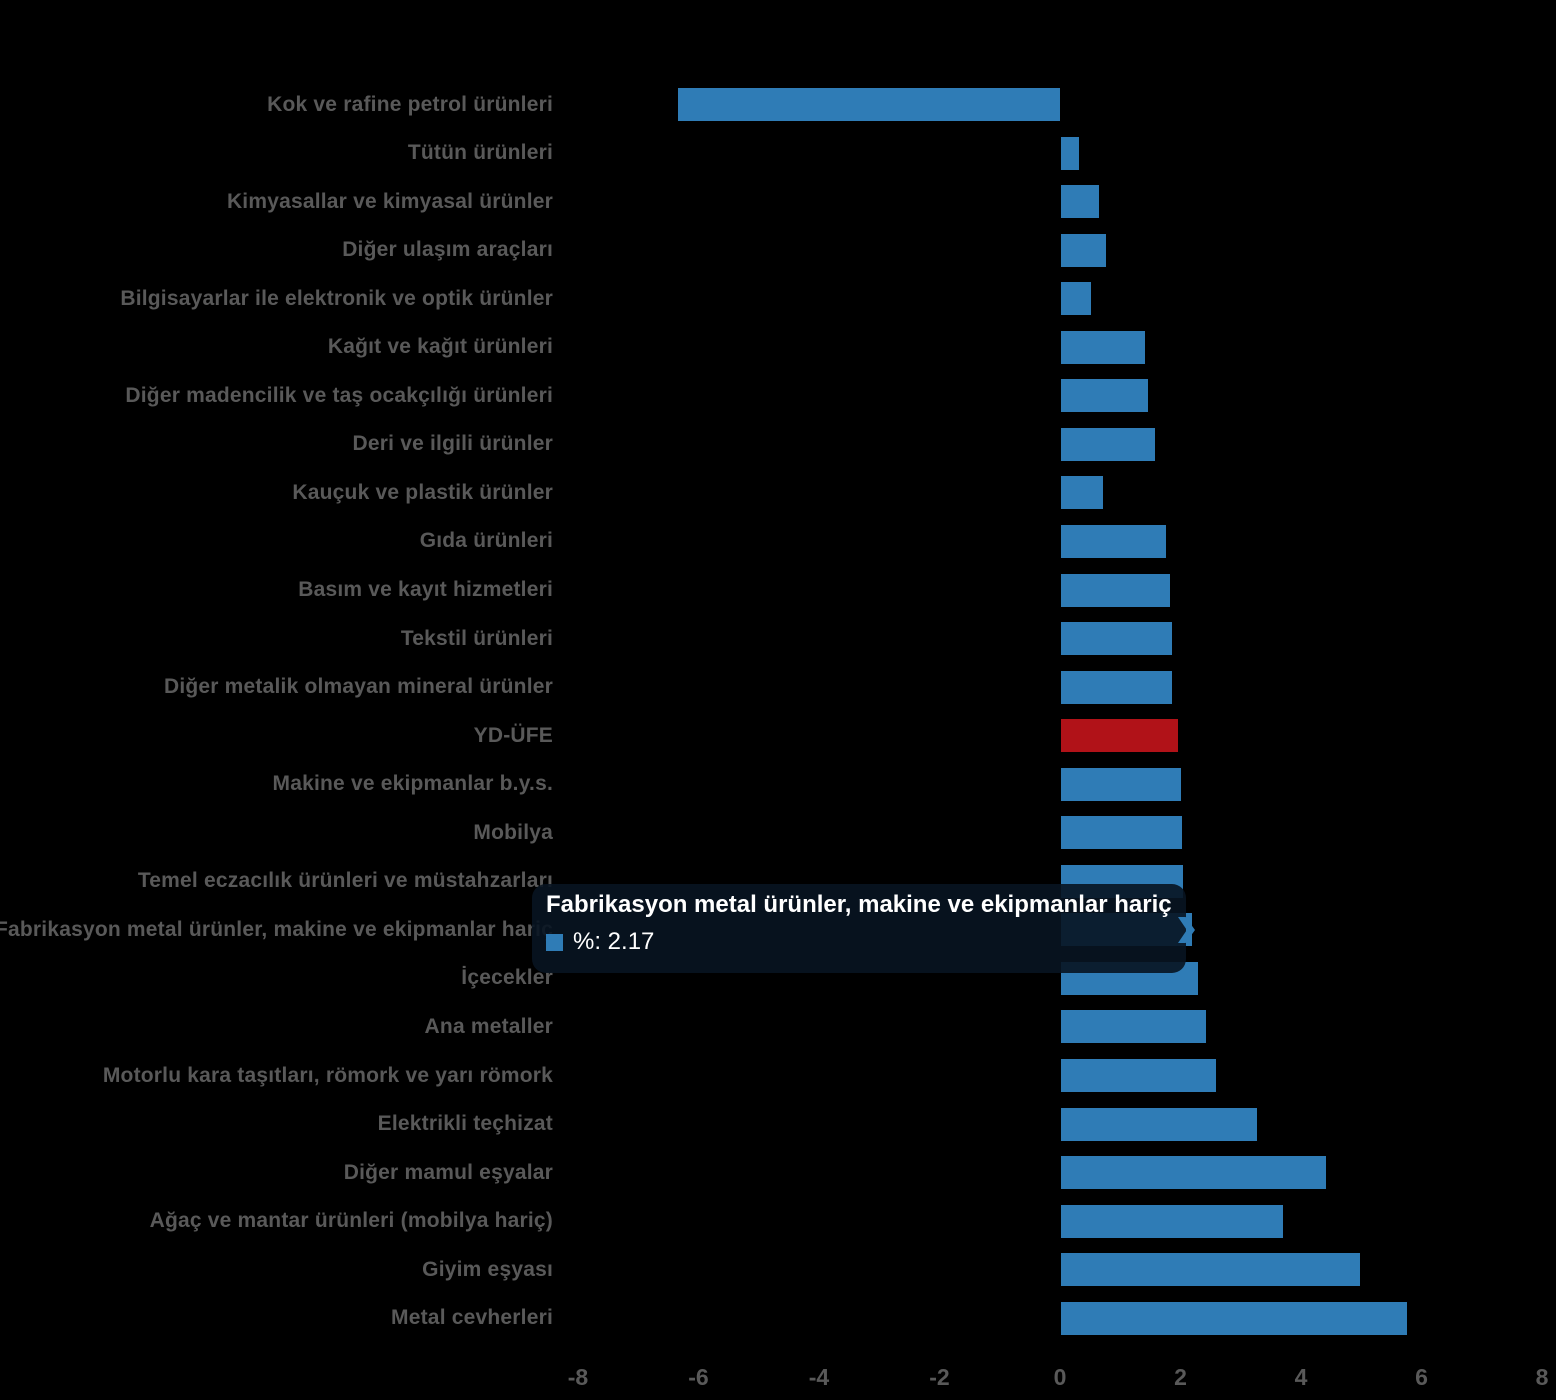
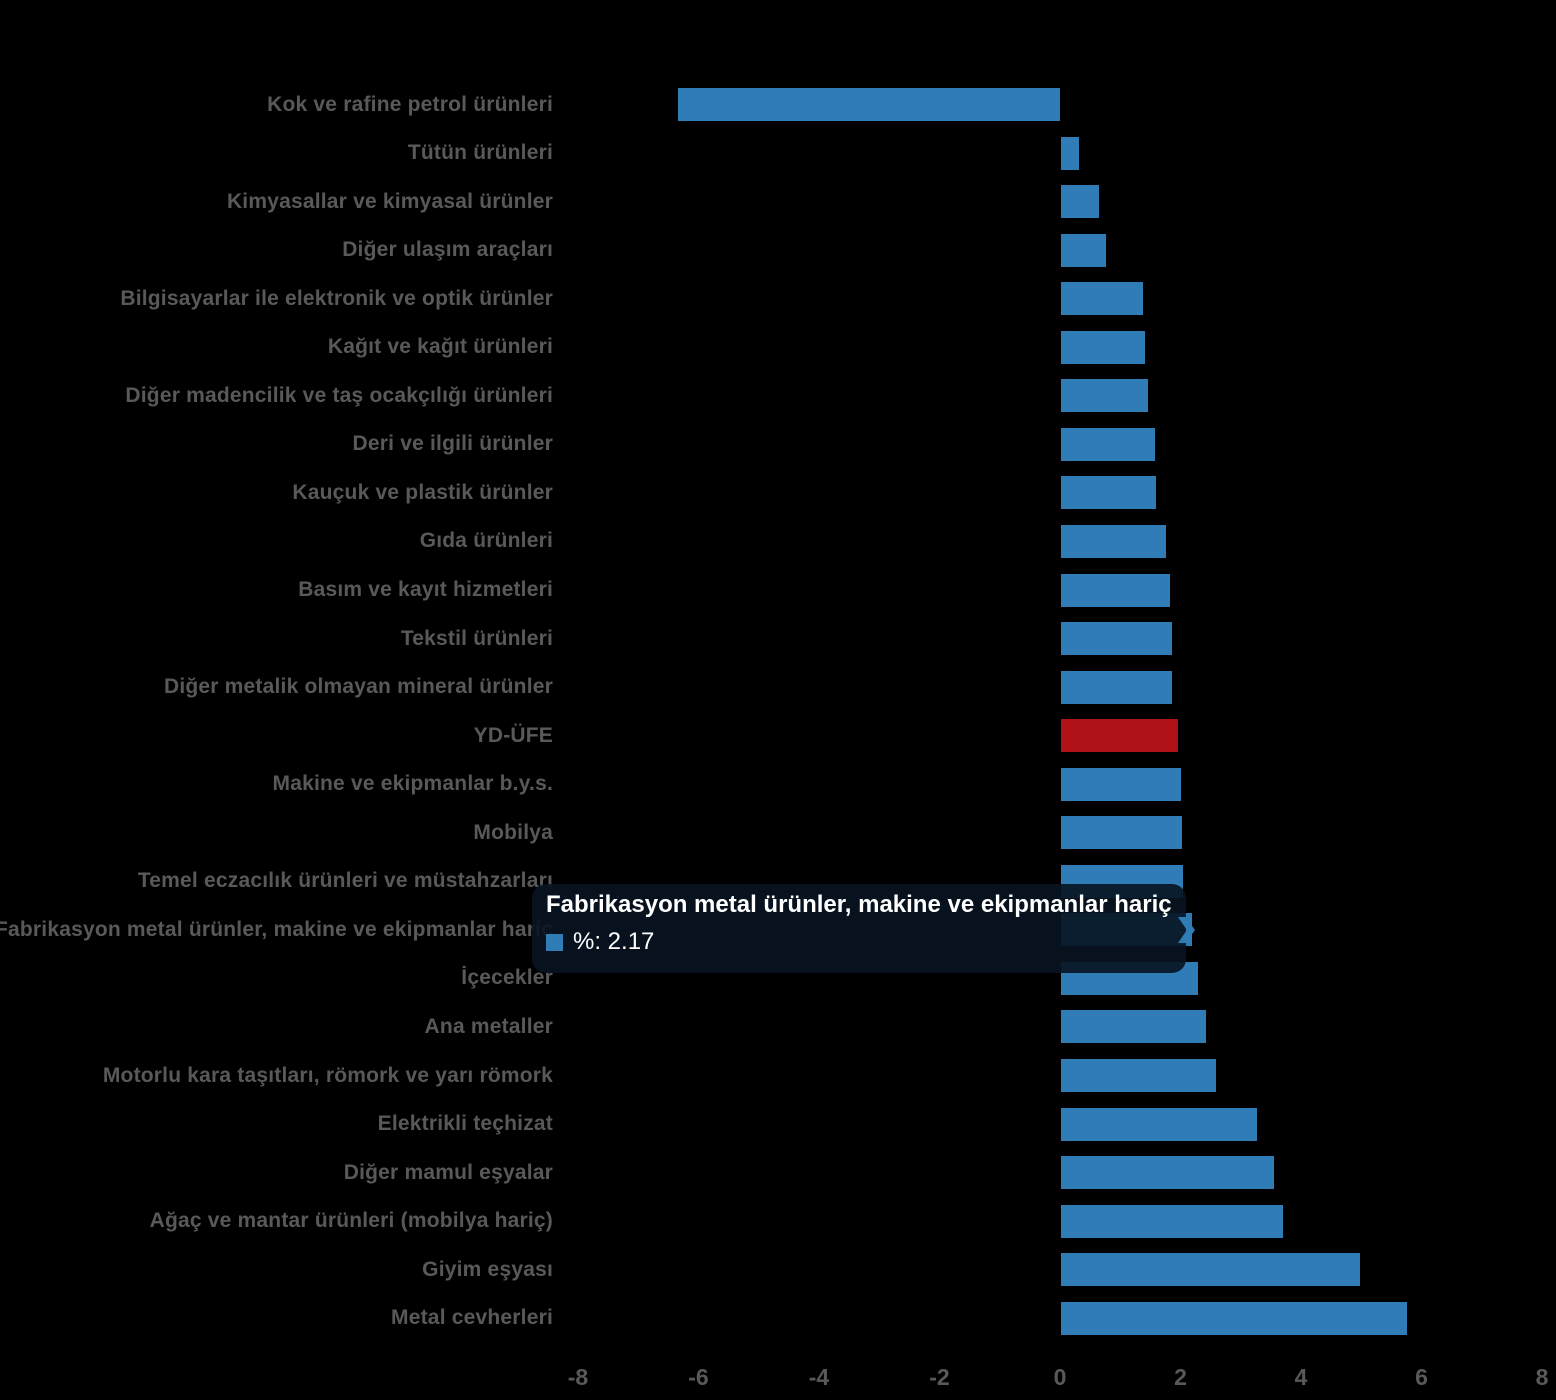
Bilgisayarlar ile elektronik ve optik ürünler: 0.5 -> 1.4
Kauçuk ve plastik ürünler: 0.7 -> 1.6
Diğer mamul eşyalar: 4.4 -> 3.5
